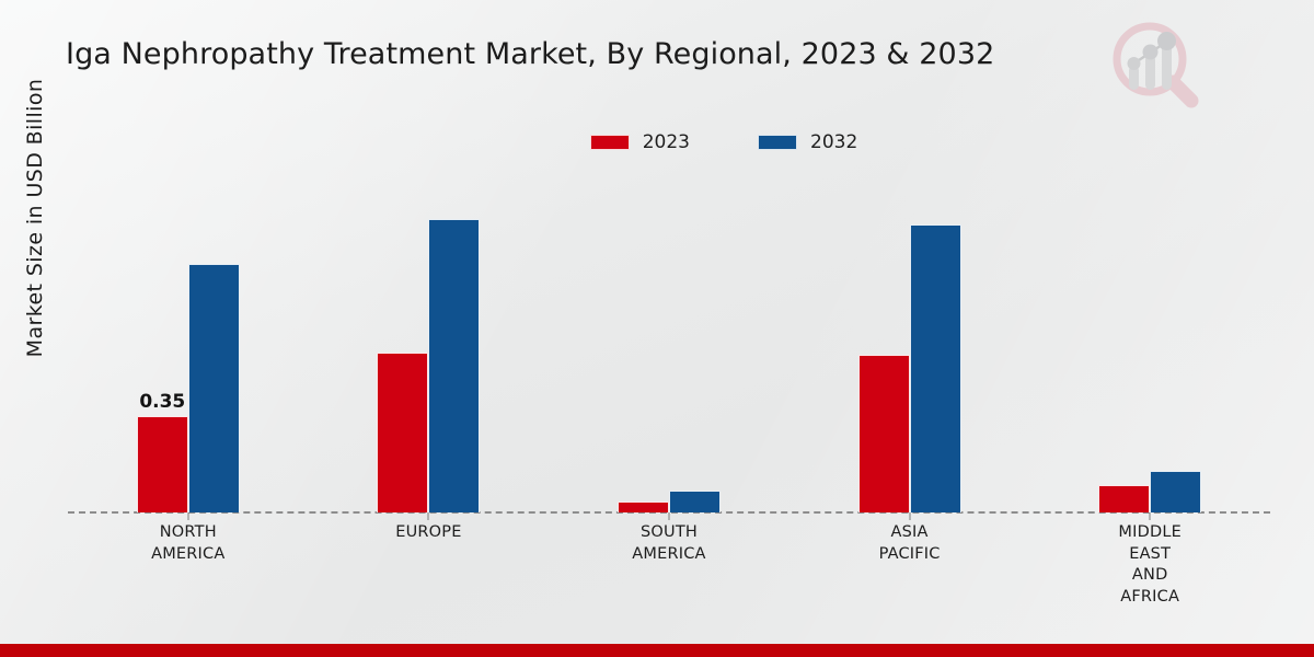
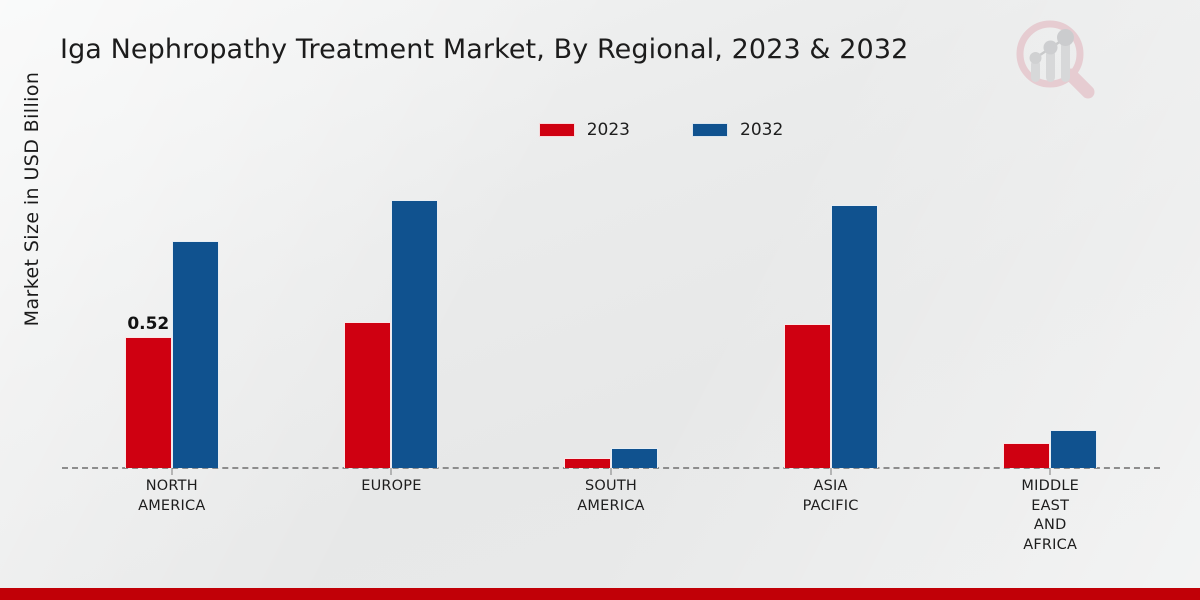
2023/NORTH AMERICA: 0.35 -> 0.52
